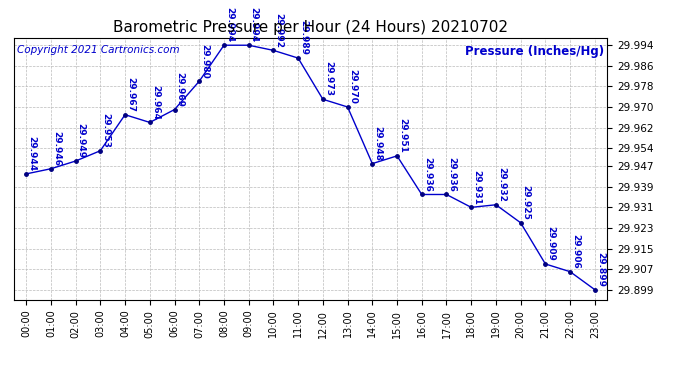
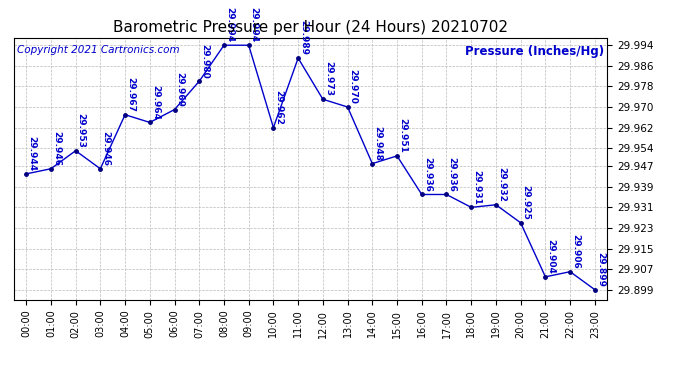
02:00: 29.949 -> 29.953
03:00: 29.953 -> 29.946
10:00: 29.992 -> 29.962
21:00: 29.909 -> 29.904
